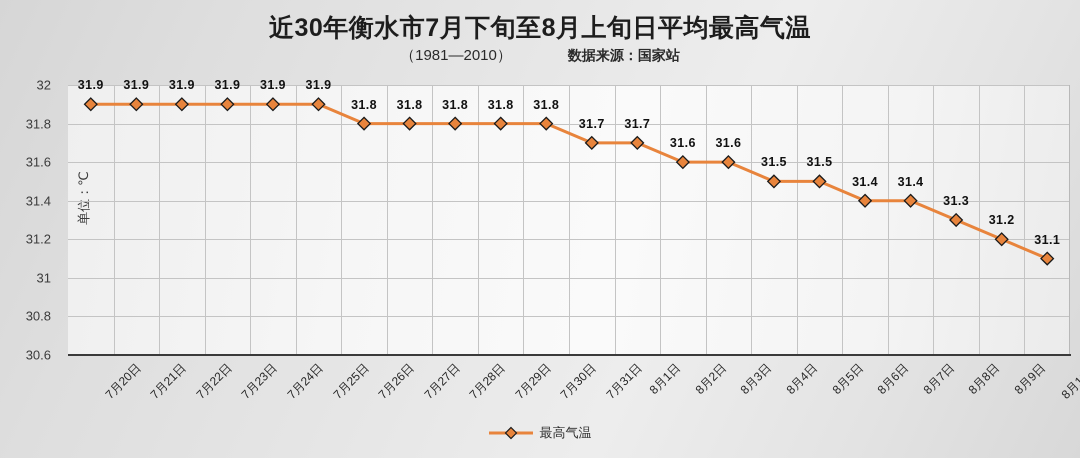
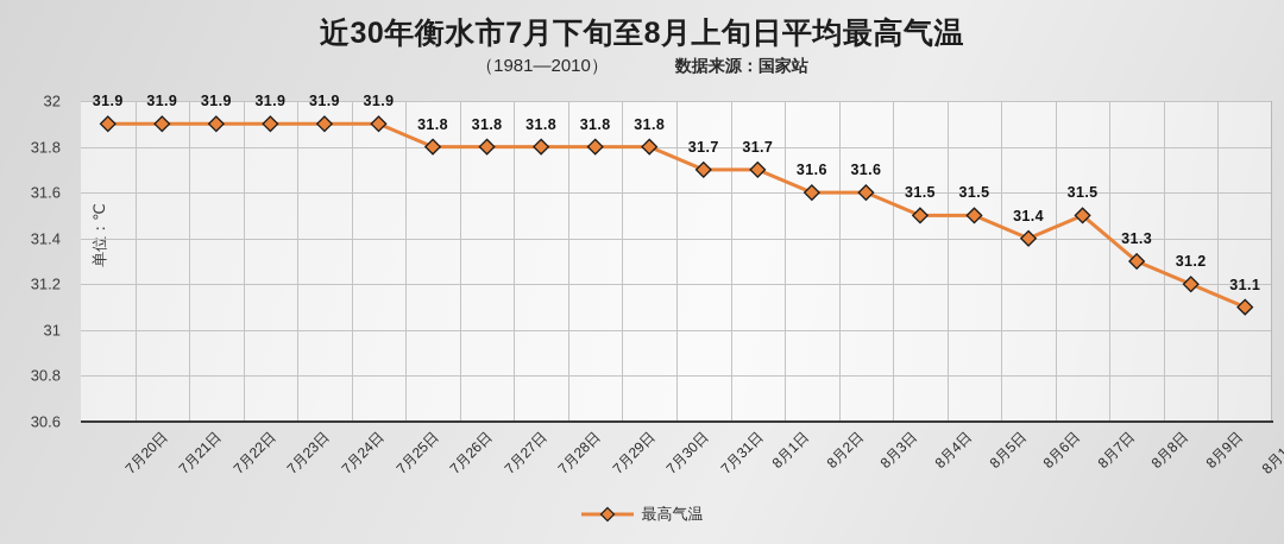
8月7日: 31.4 -> 31.5
